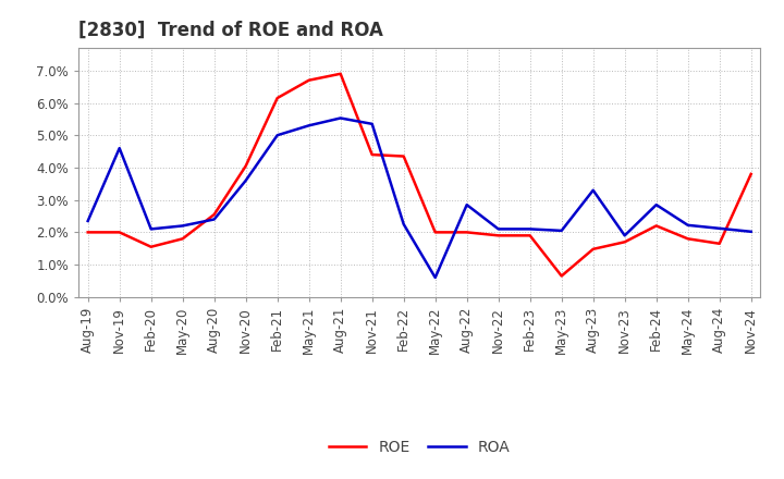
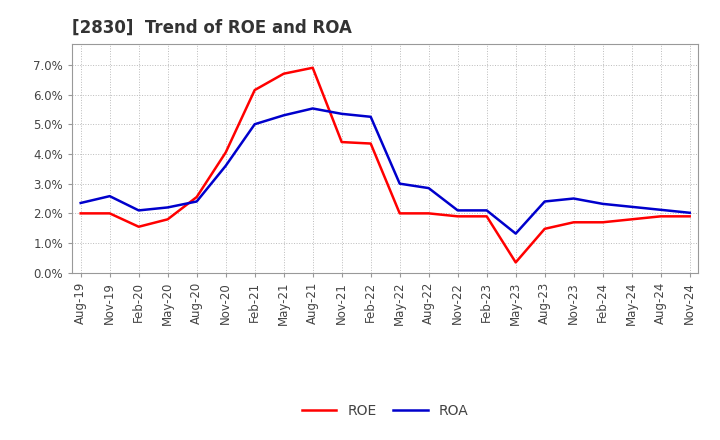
ROA/Nov-19: 4.60% -> 2.58%
ROA/Feb-22: 2.25% -> 5.25%
ROA/May-22: 0.60% -> 3.00%
ROE/May-23: 0.65% -> 0.35%
ROA/May-23: 2.05% -> 1.32%
ROA/Aug-23: 3.30% -> 2.40%
ROA/Nov-23: 1.90% -> 2.50%
ROE/Feb-24: 2.20% -> 1.70%
ROA/Feb-24: 2.85% -> 2.32%
ROE/Aug-24: 1.65% -> 1.90%
ROE/Nov-24: 3.80% -> 1.90%
